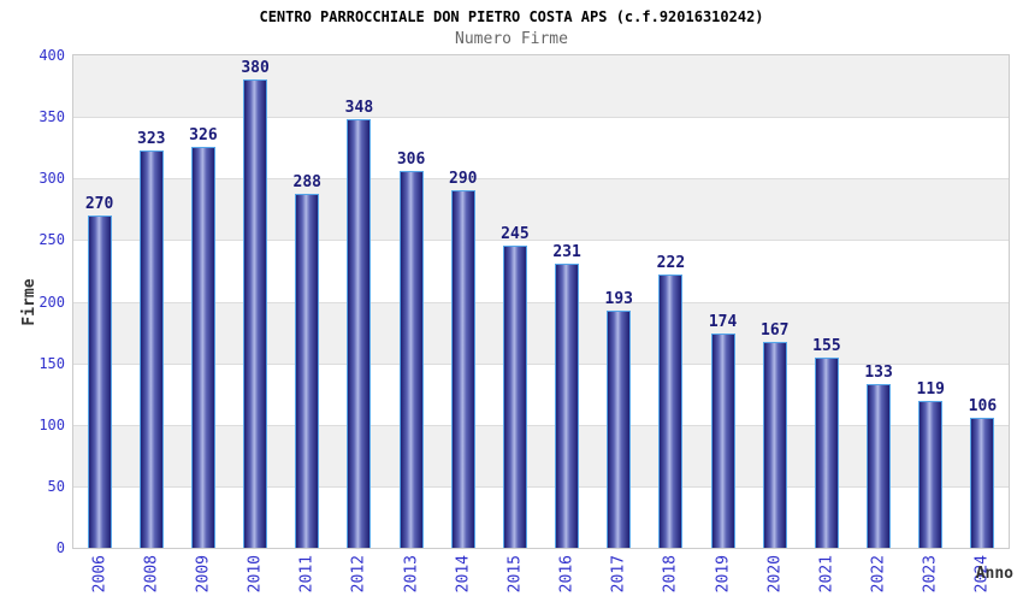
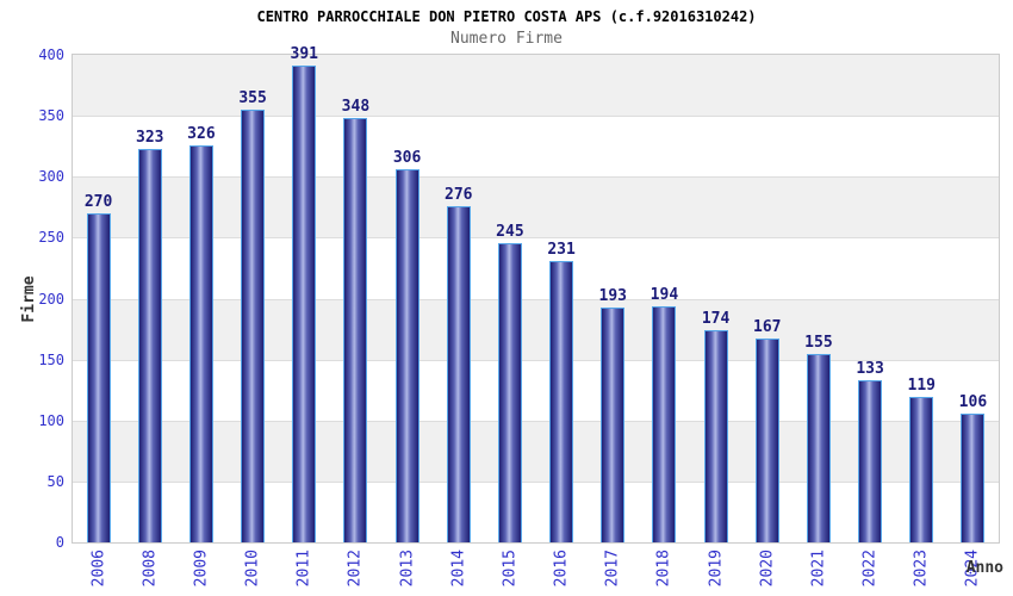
2010: 380 -> 355
2011: 288 -> 391
2014: 290 -> 276
2018: 222 -> 194
